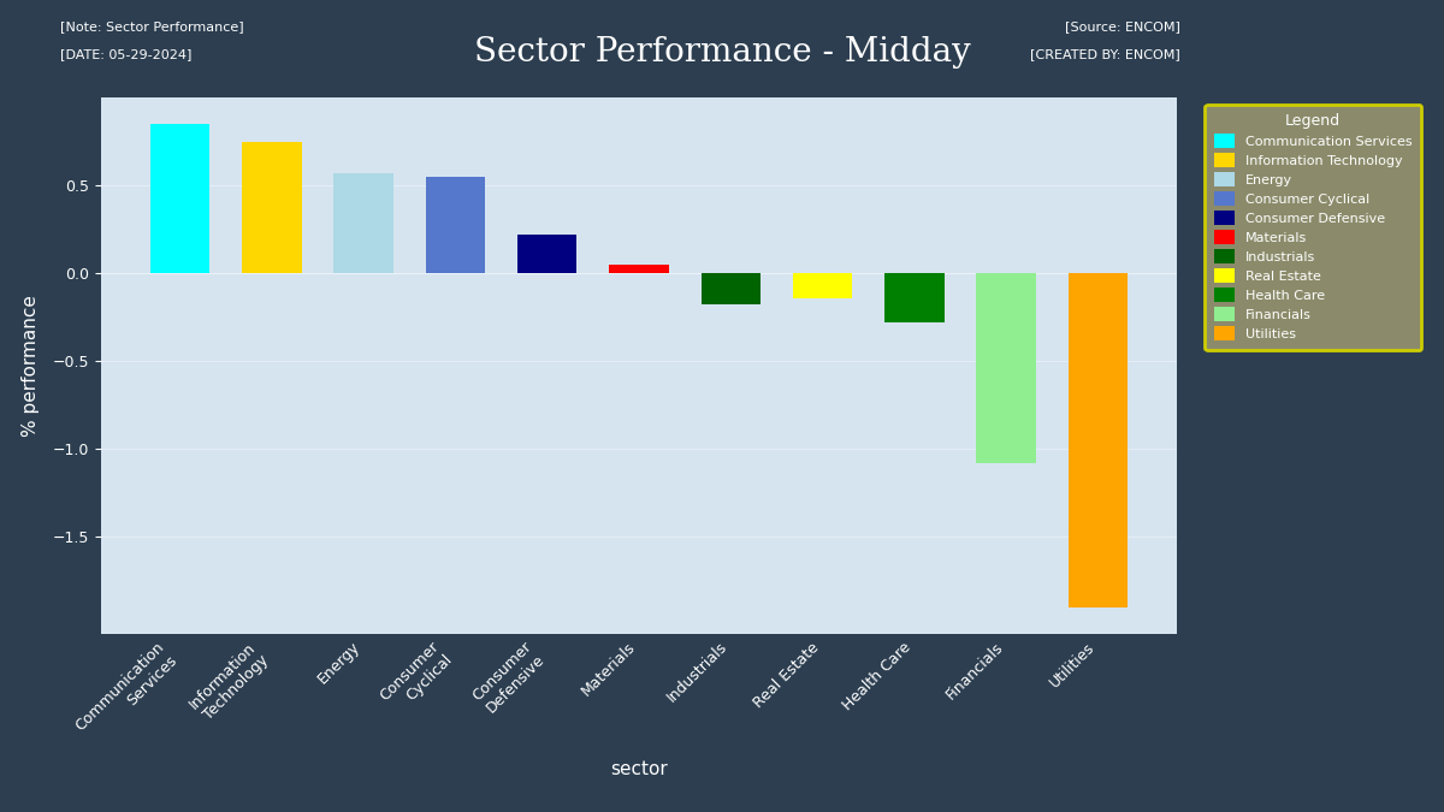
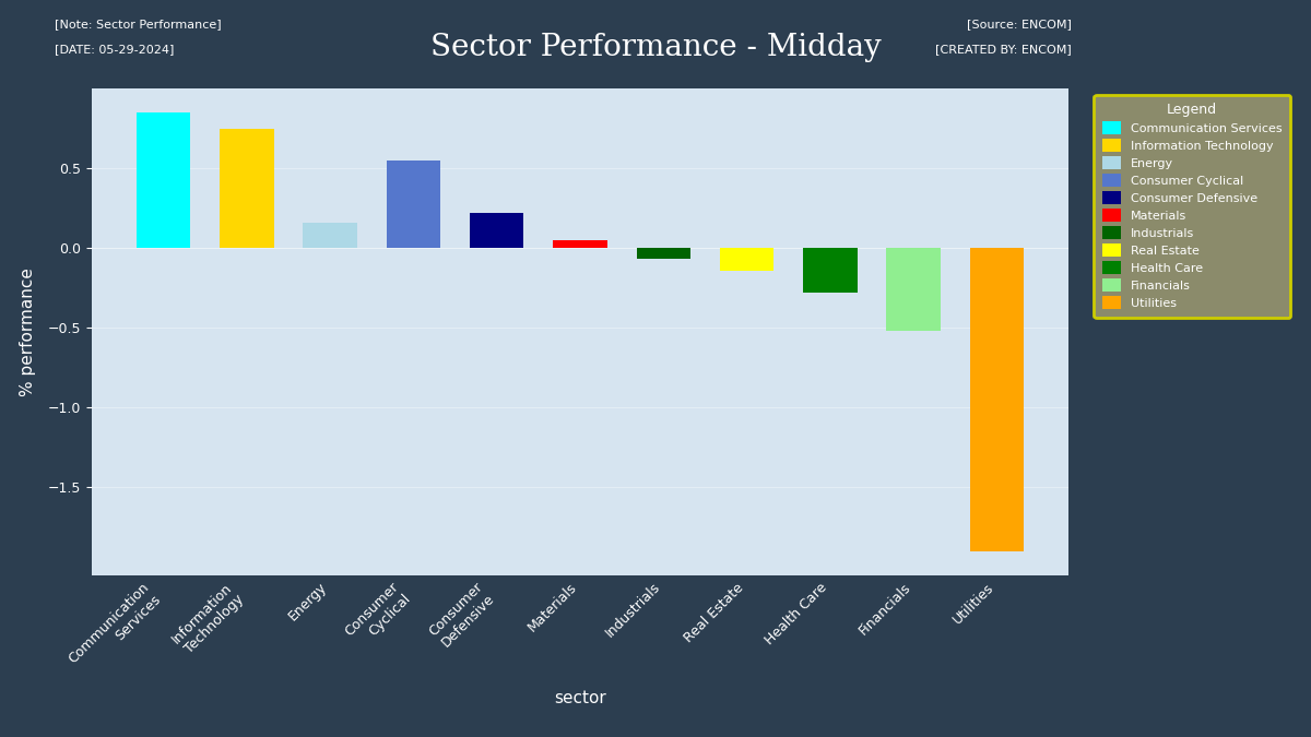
Energy: 0.57 -> 0.16
Industrials: -0.18 -> -0.07
Financials: -1.08 -> -0.52
